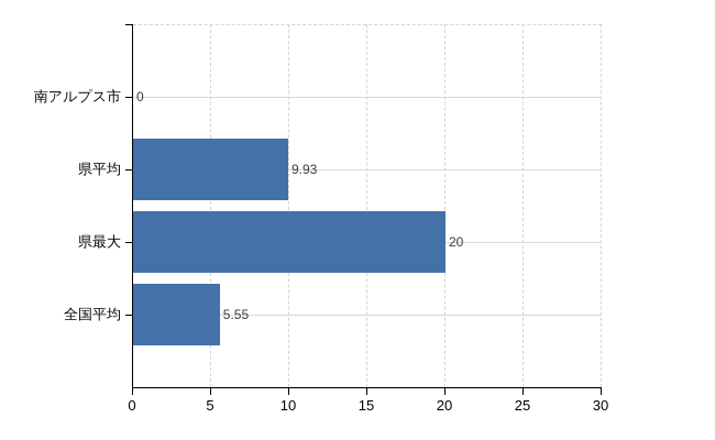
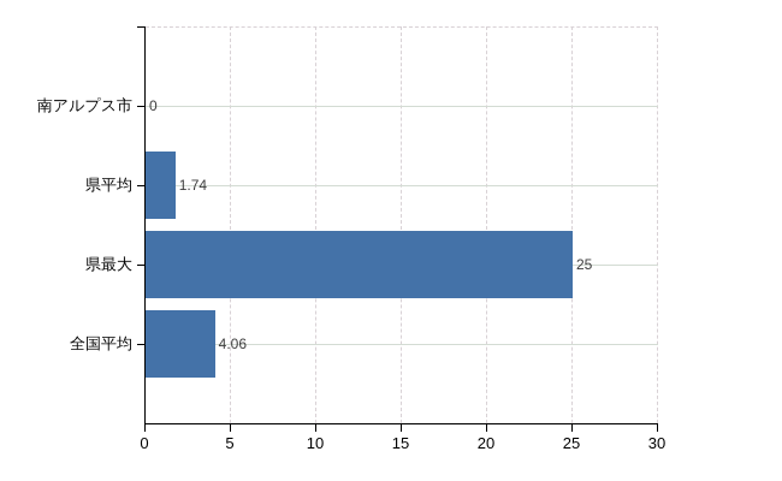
県平均: 9.93 -> 1.74
県最大: 20 -> 25
全国平均: 5.55 -> 4.06
